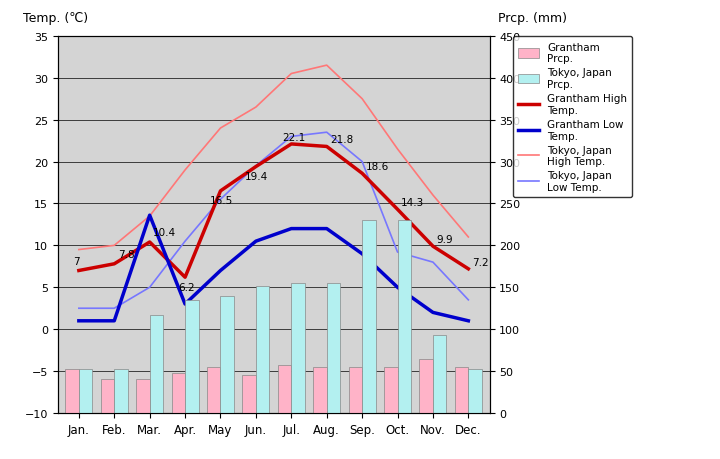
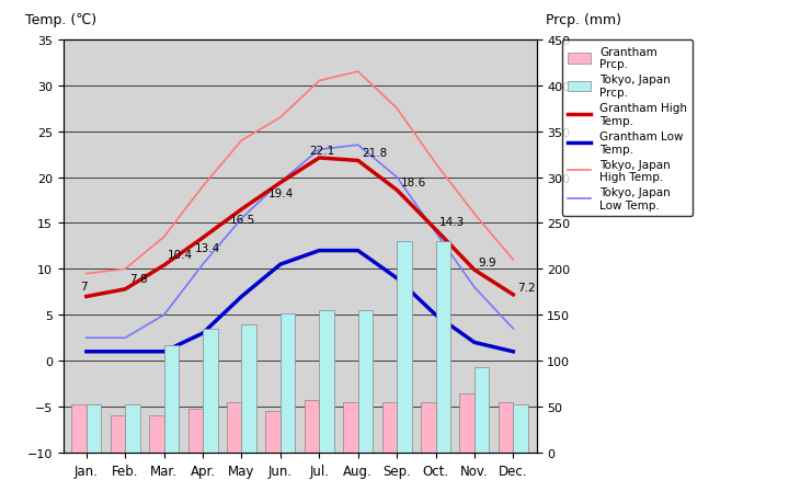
Grantham Low Temp./Mar.: 13.6 -> 1.0
Grantham High Temp./Apr.: 6.2 -> 13.4
Tokyo, Japan Low Temp./Oct.: 9.2 -> 14.0
